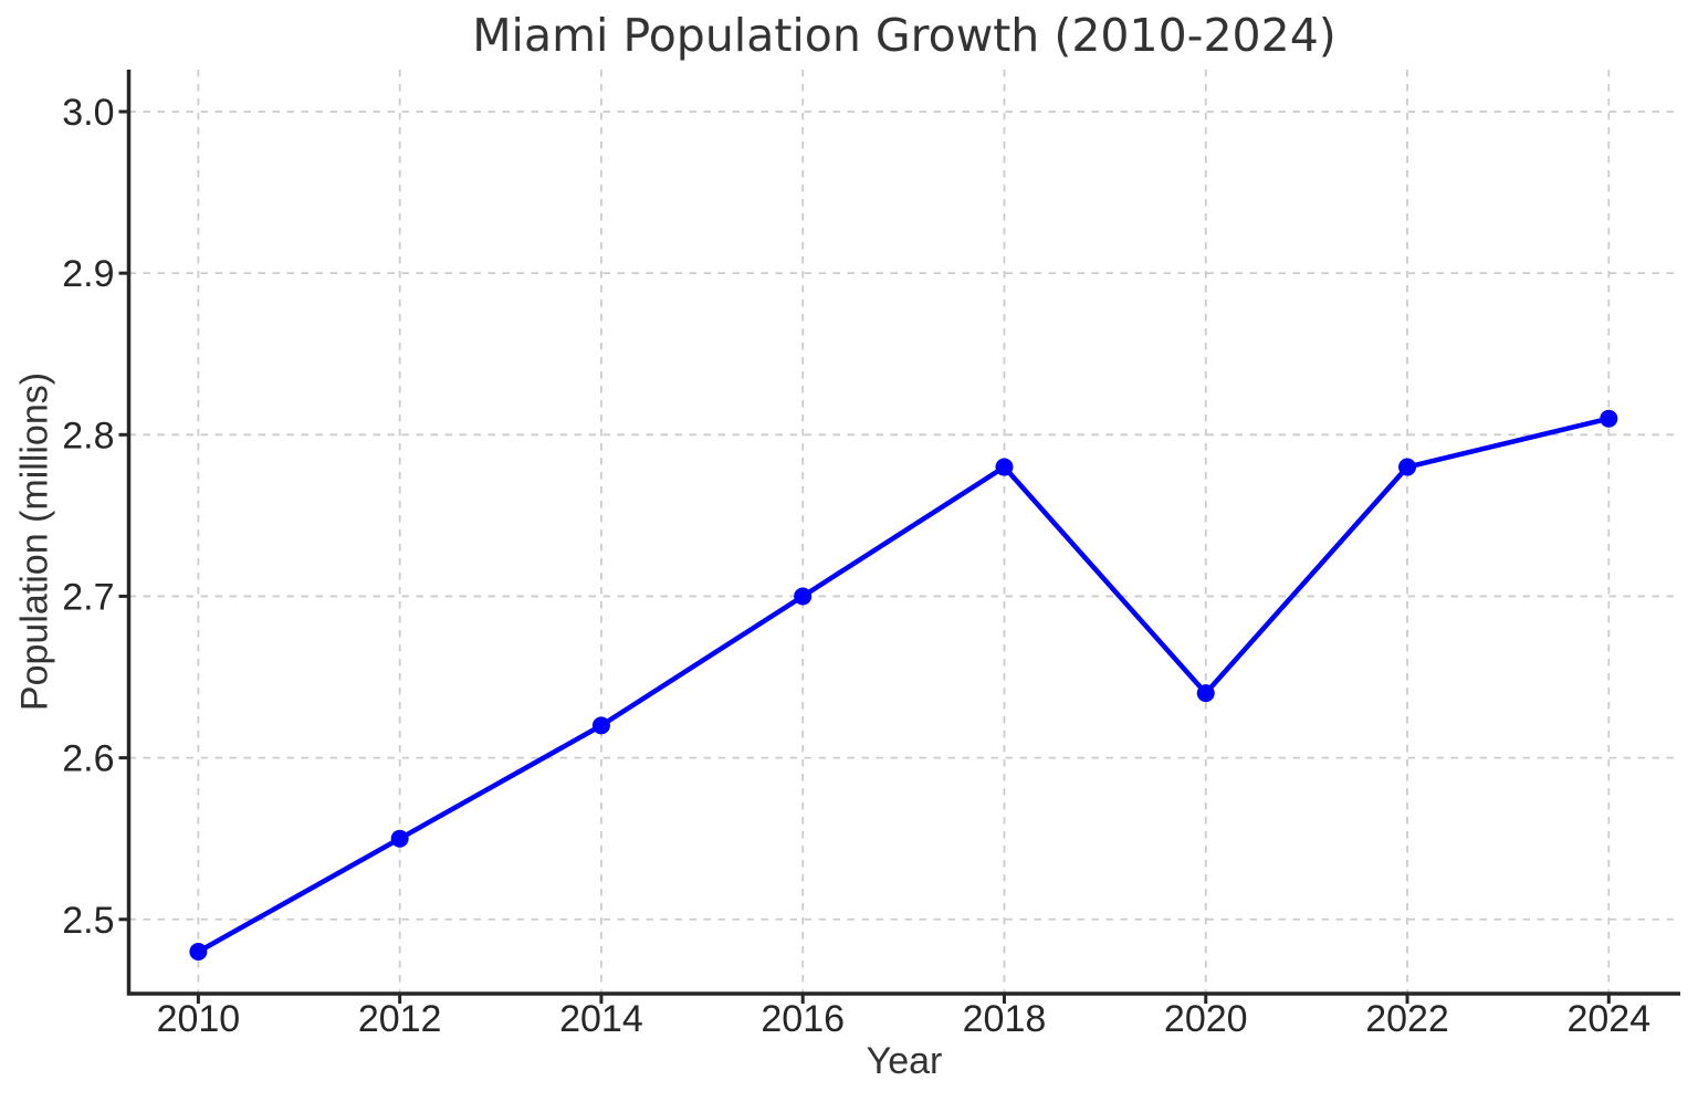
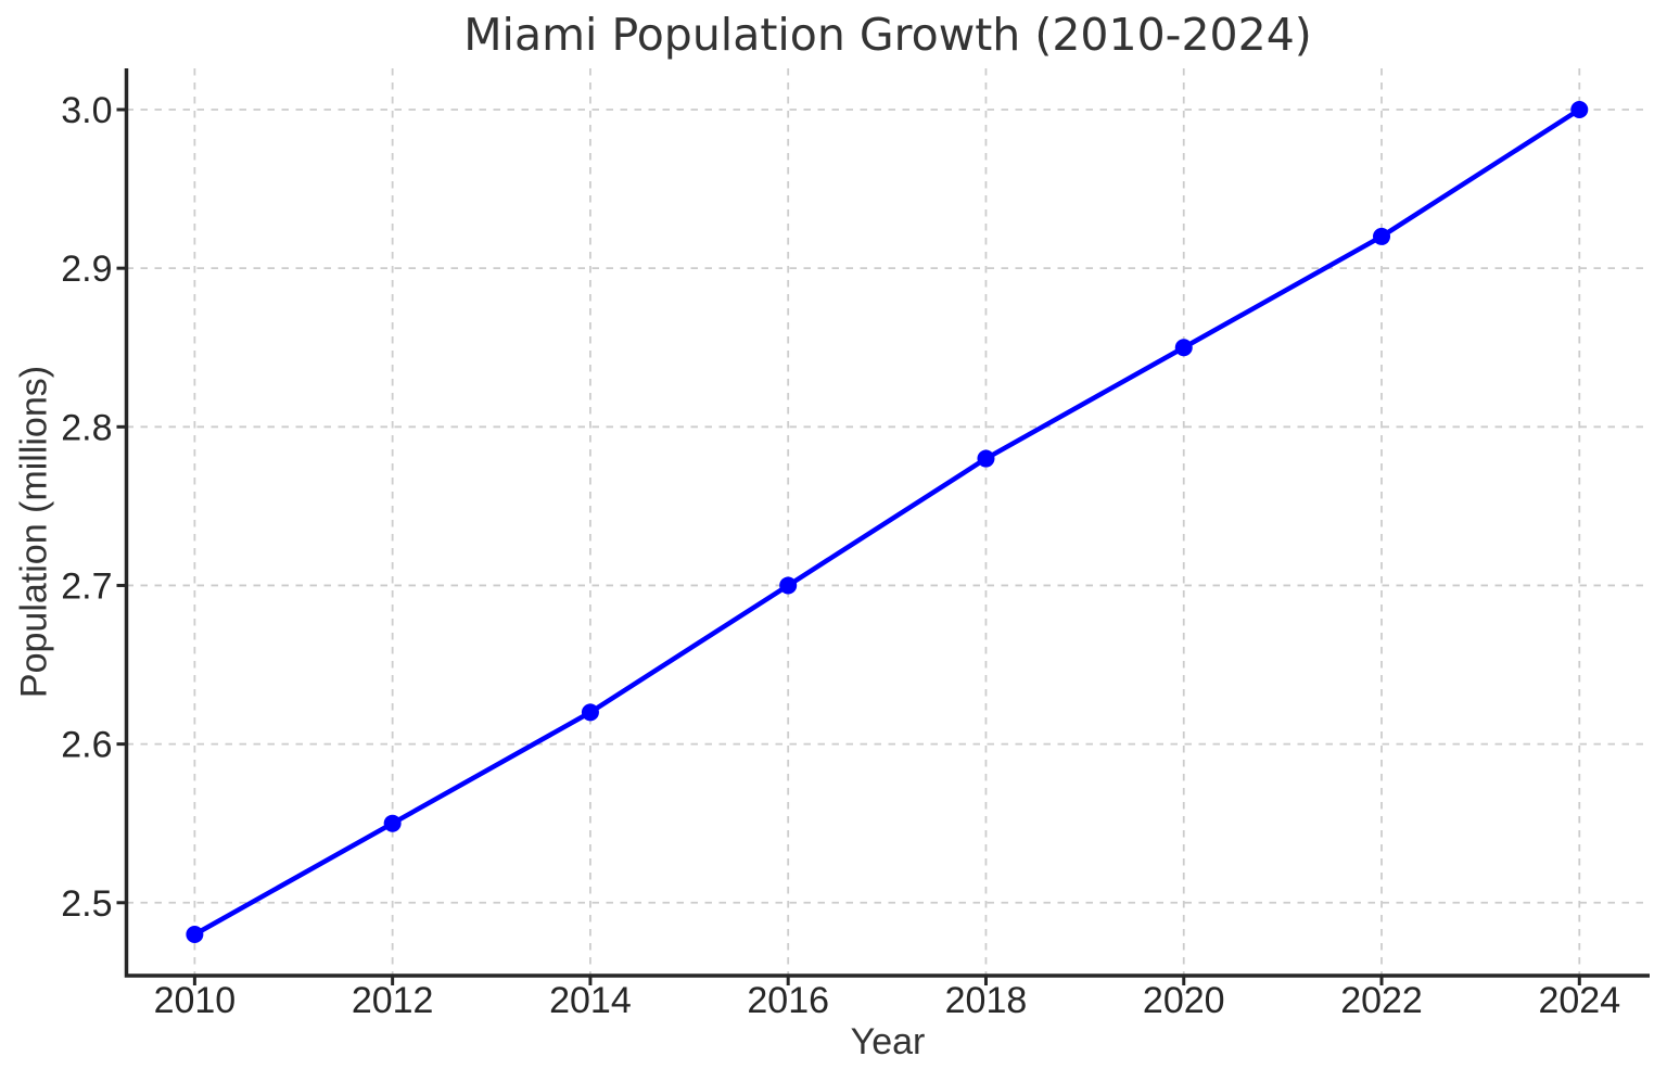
2020: 2.64 -> 2.85
2022: 2.78 -> 2.92
2024: 2.81 -> 3.00
